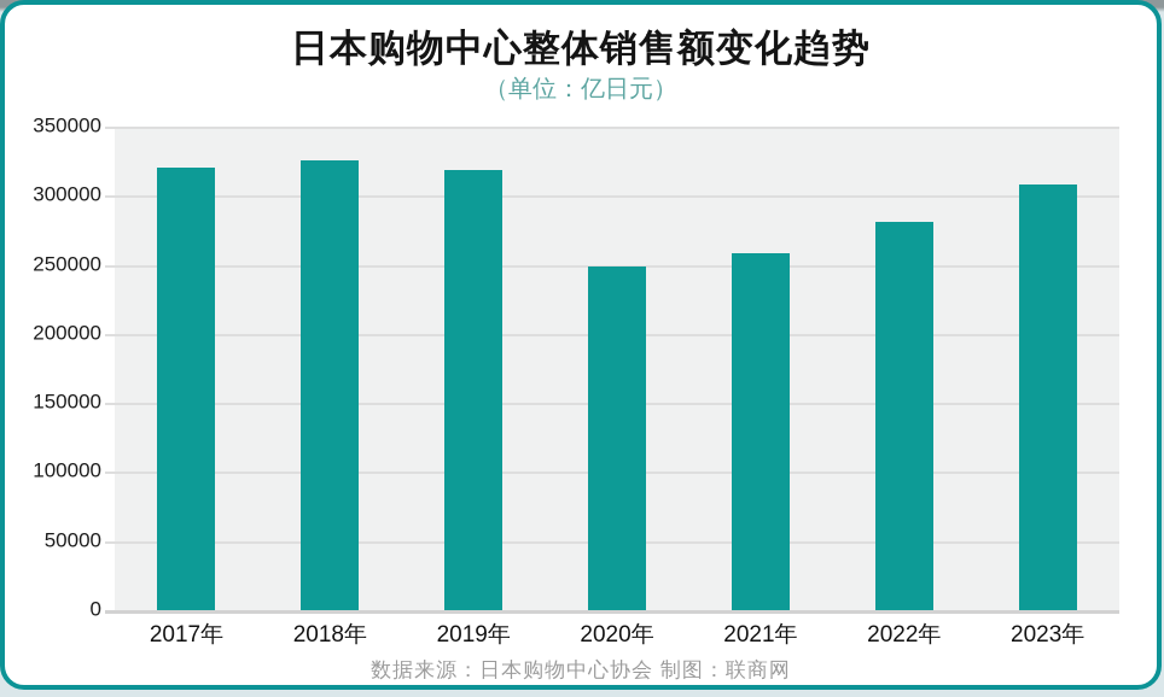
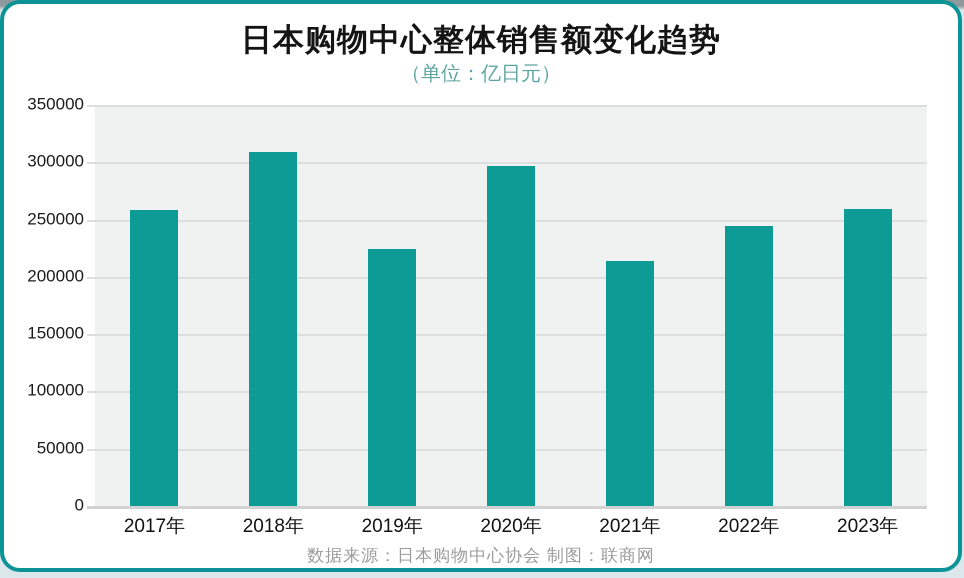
2017年: 320000 -> 258000
2018年: 326000 -> 309000
2019年: 319000 -> 224000
2020年: 249000 -> 297000
2021年: 258000 -> 214000
2022年: 281000 -> 244000
2023年: 308000 -> 259000
